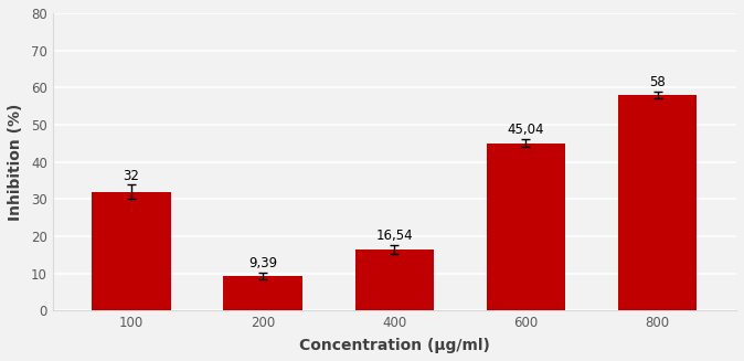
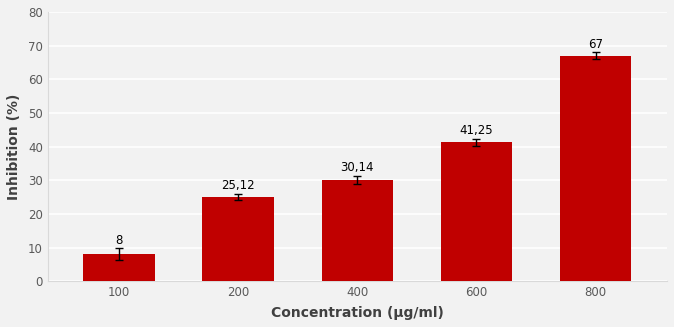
100: 32 -> 8
200: 9,39 -> 25,12
400: 16,54 -> 30,14
600: 45,04 -> 41,25
800: 58 -> 67
